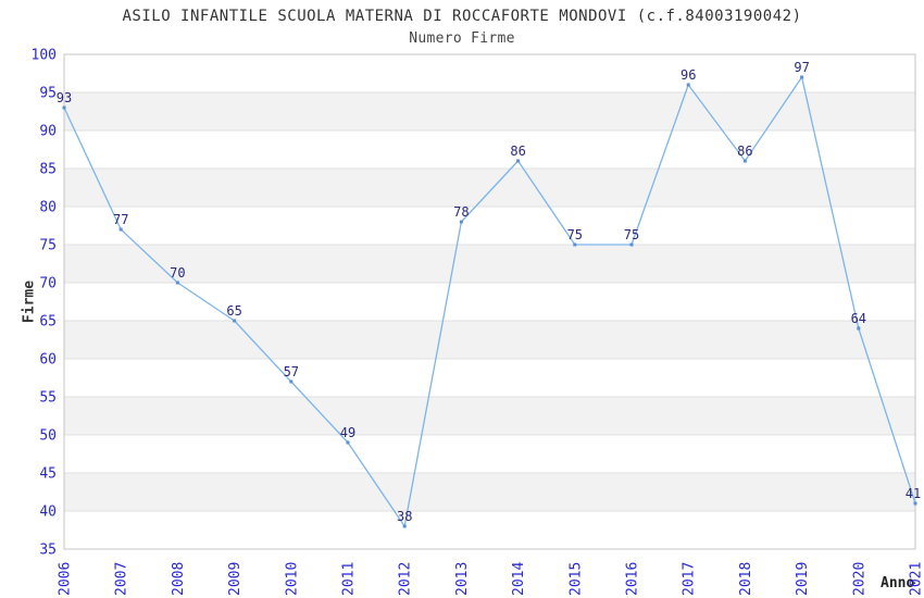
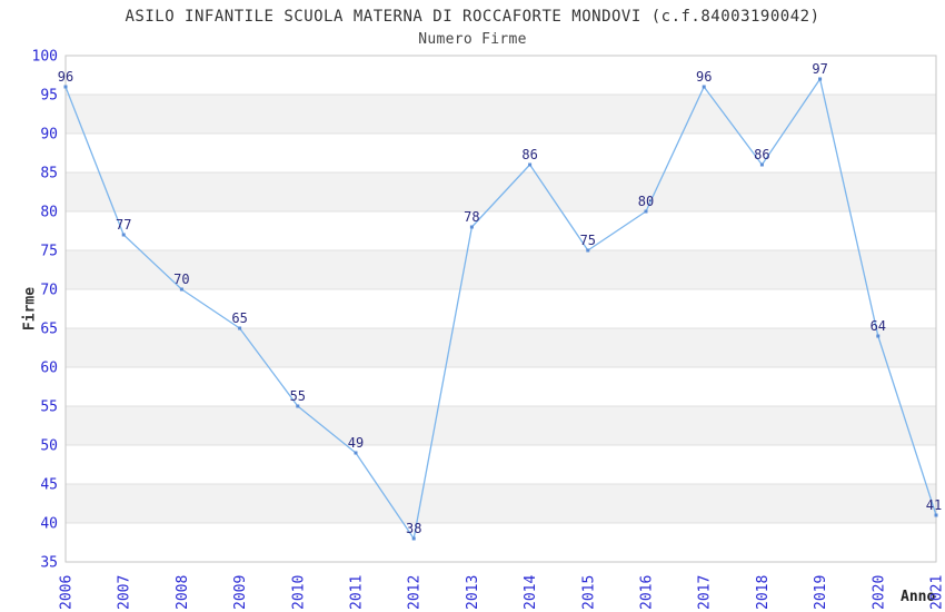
2006: 93 -> 96
2010: 57 -> 55
2016: 75 -> 80
